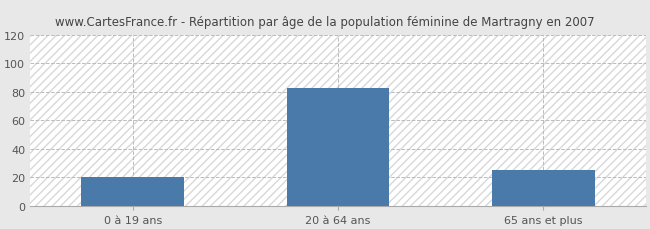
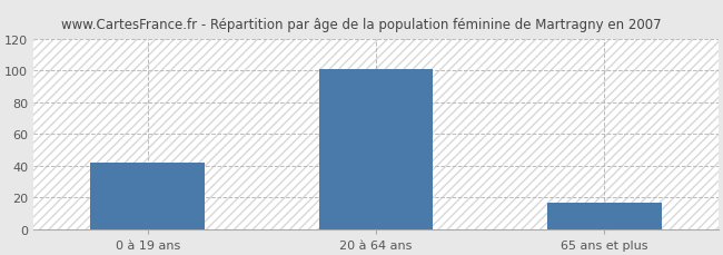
0 à 19 ans: 20 -> 42
20 à 64 ans: 83 -> 101
65 ans et plus: 25 -> 17
